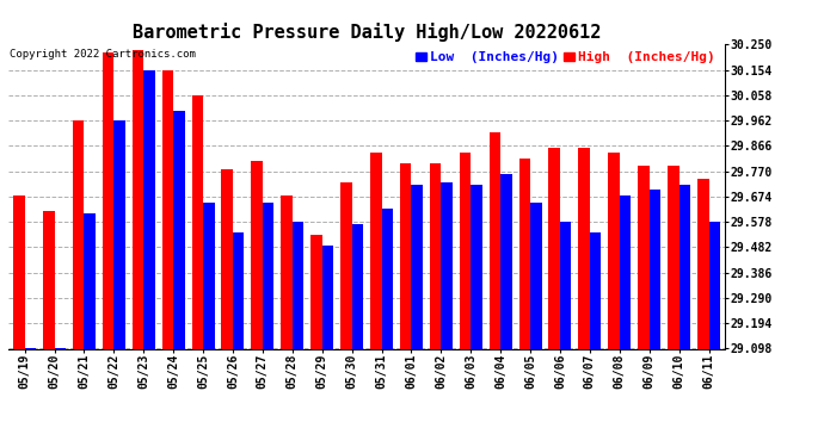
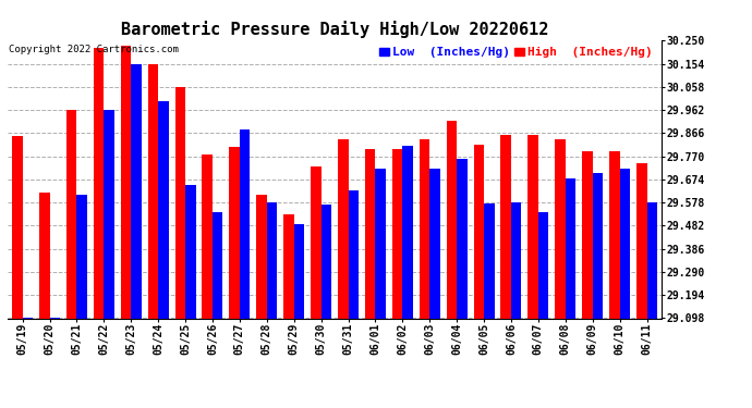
High (Inches/Hg)/05/19: 29.680 -> 29.855
Low (Inches/Hg)/05/27: 29.650 -> 29.880
High (Inches/Hg)/05/28: 29.680 -> 29.610
Low (Inches/Hg)/06/02: 29.730 -> 29.815
Low (Inches/Hg)/06/05: 29.650 -> 29.575
